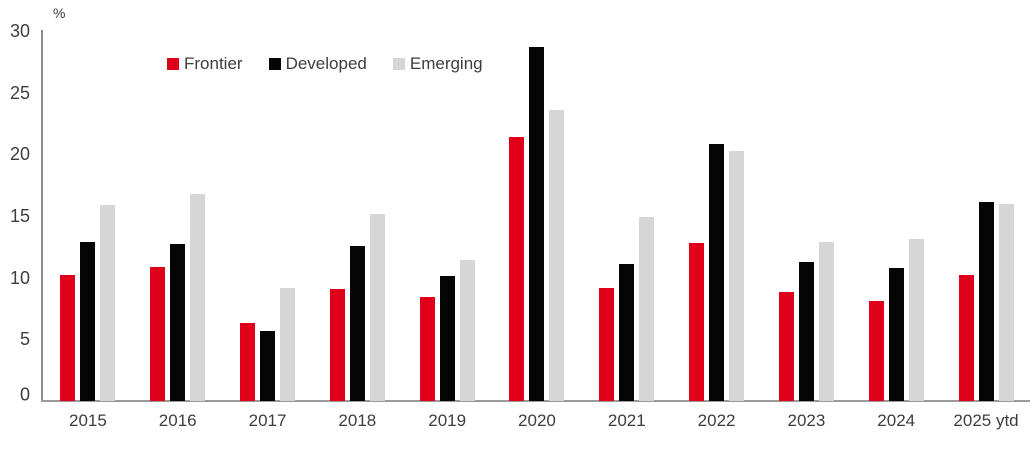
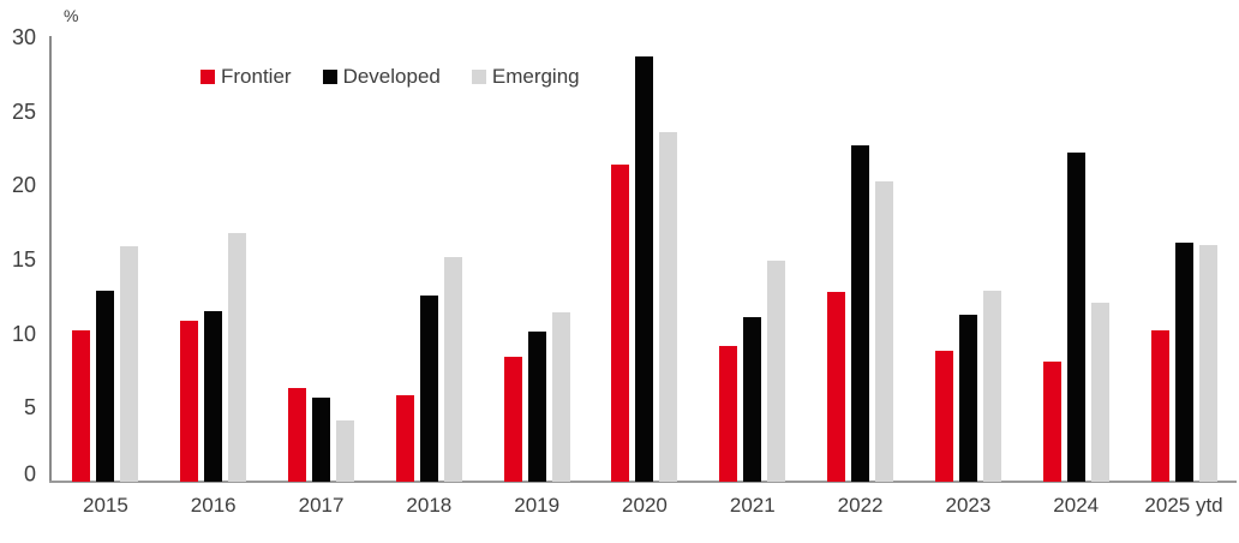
Developed/2016: 12.7 -> 11.5
Emerging/2017: 9.2 -> 4.1
Frontier/2018: 9.1 -> 5.8
Developed/2022: 20.8 -> 22.7
Developed/2024: 10.8 -> 22.2
Emerging/2024: 13.1 -> 12.1
